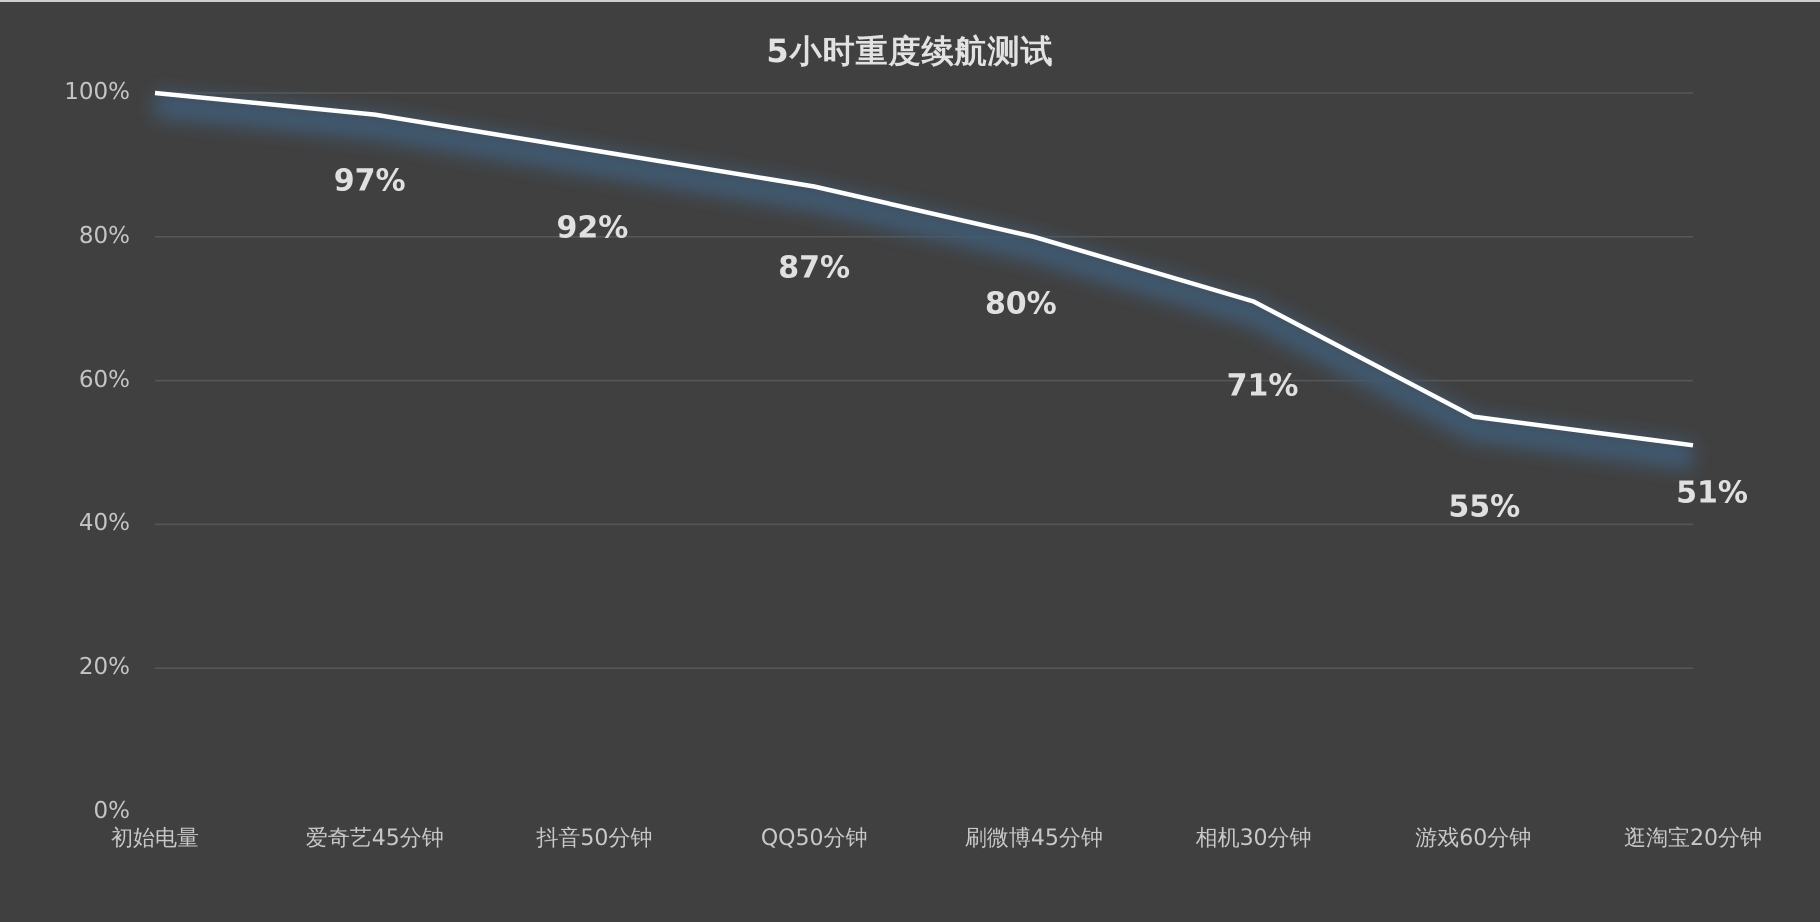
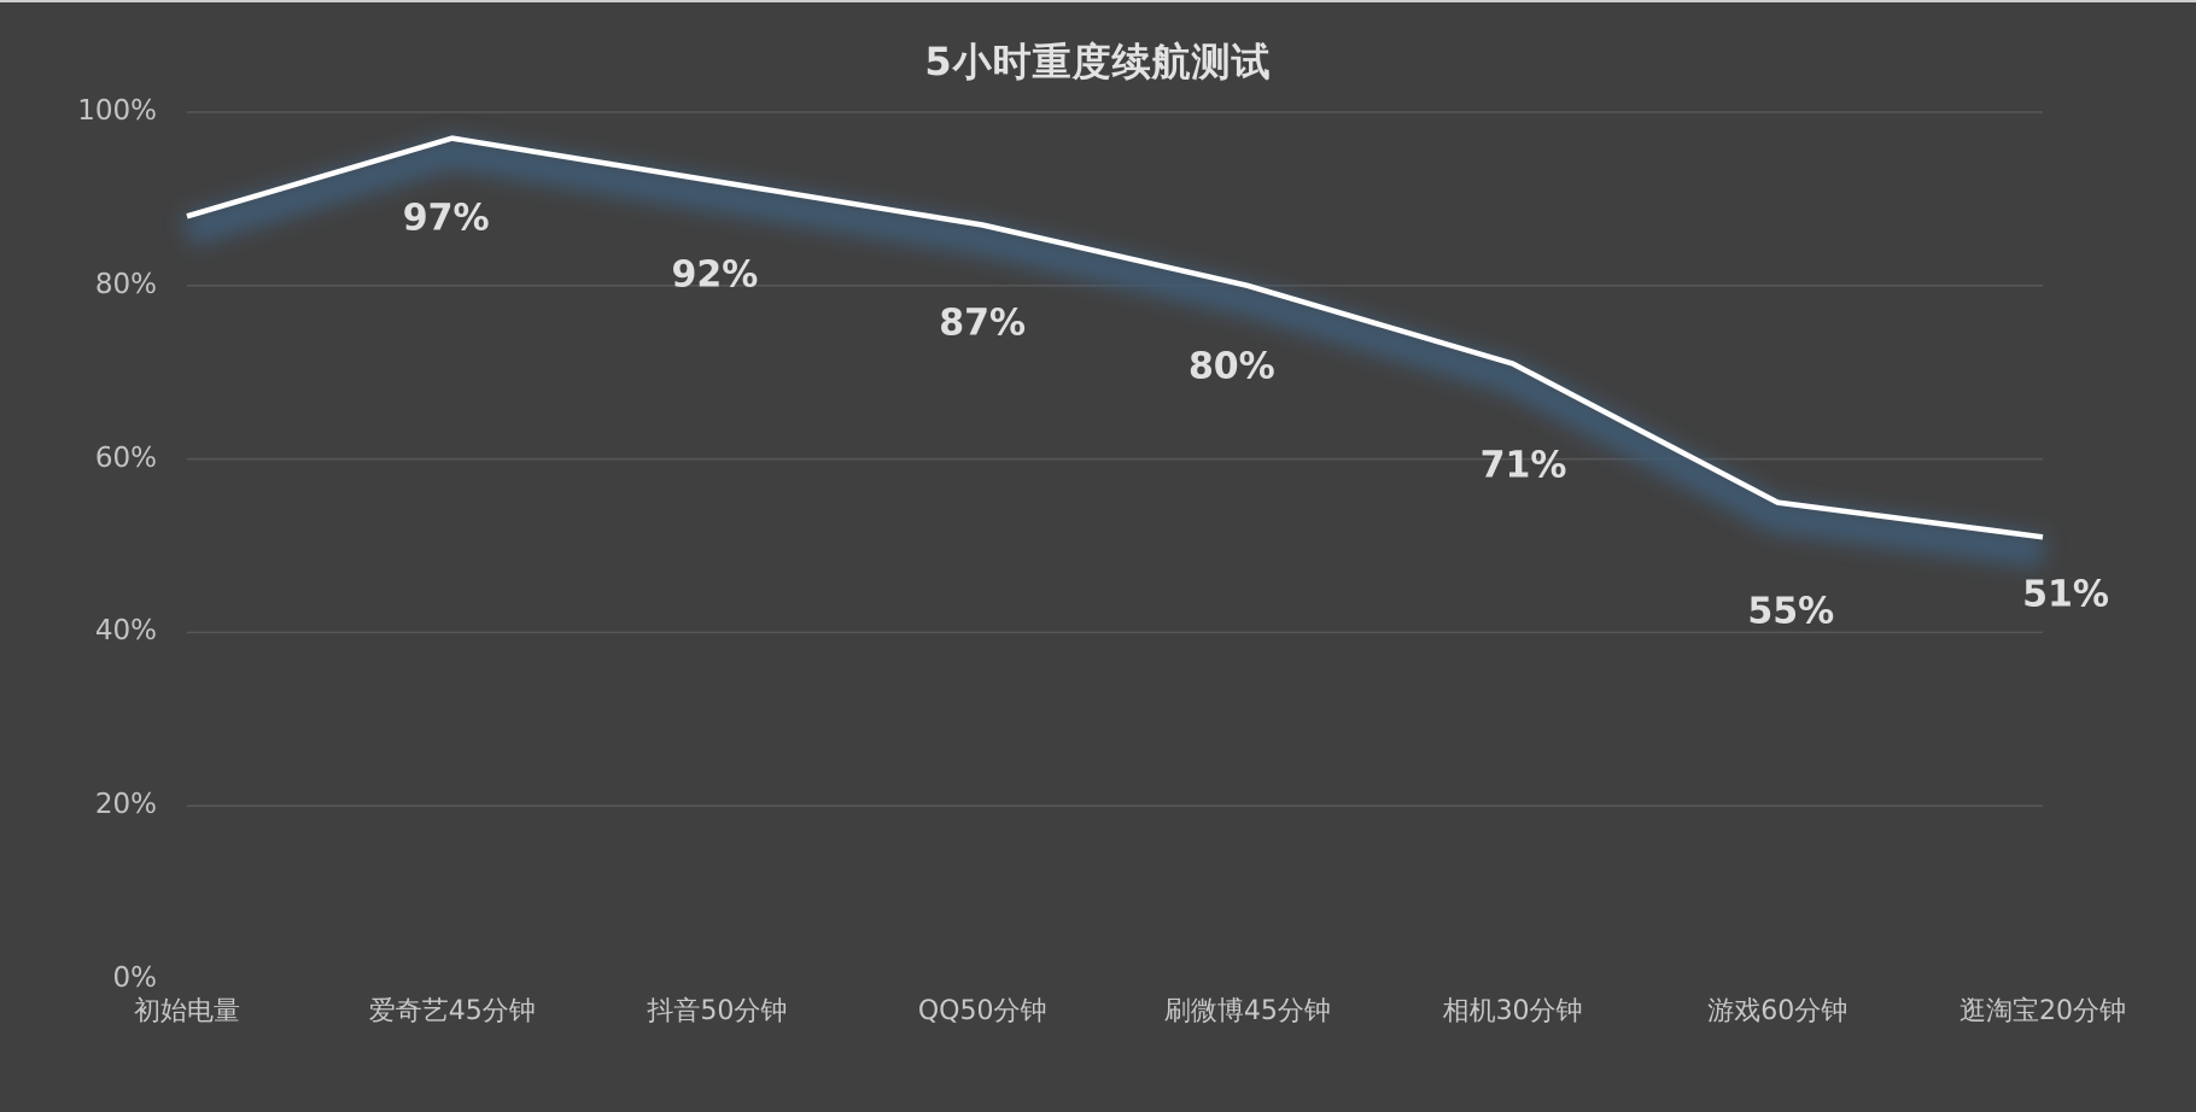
初始电量: 100% -> 88%
